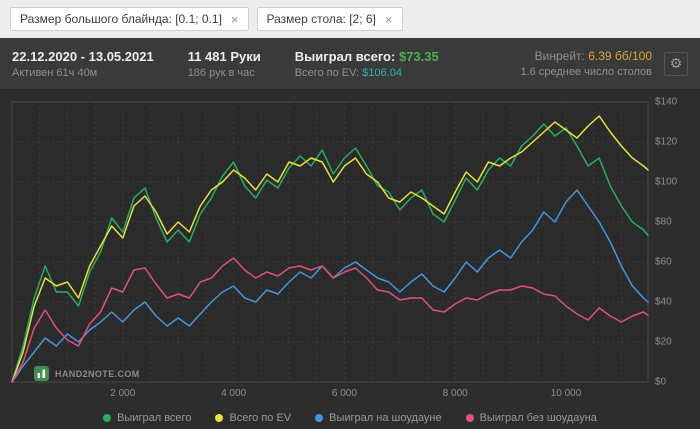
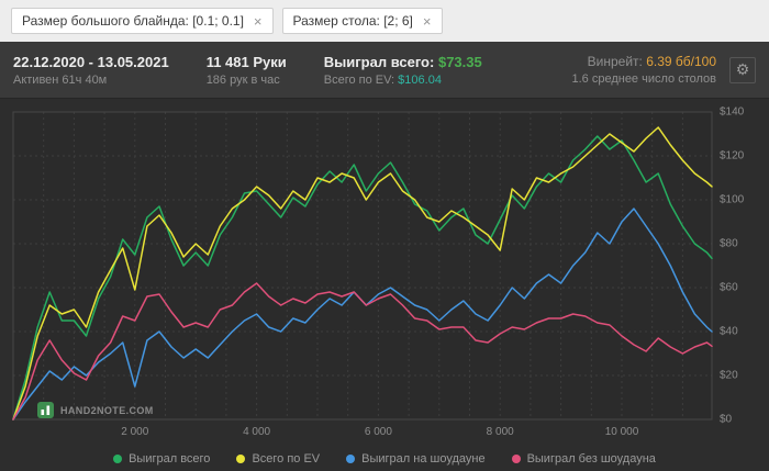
Всего по EV/2000: $72 -> $59
Выиграл на шоудауне/2000: $30 -> $15
Выиграл всего/4000: $110 -> $104
Всего по EV/8000: $95 -> $77
